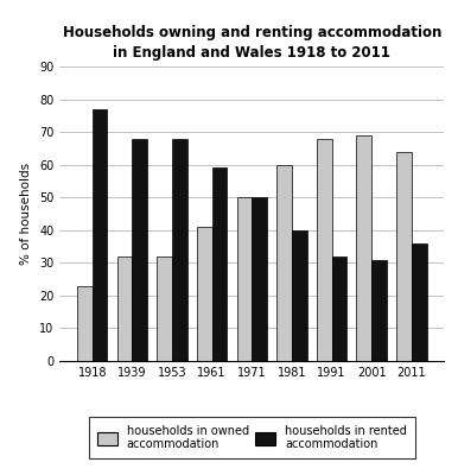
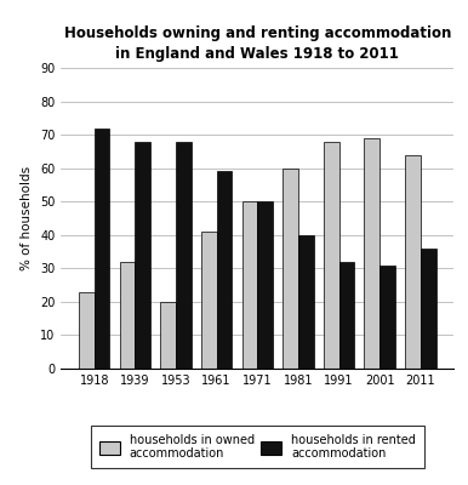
households in rented accommodation/1918: 77 -> 72
households in owned accommodation/1953: 32 -> 20
